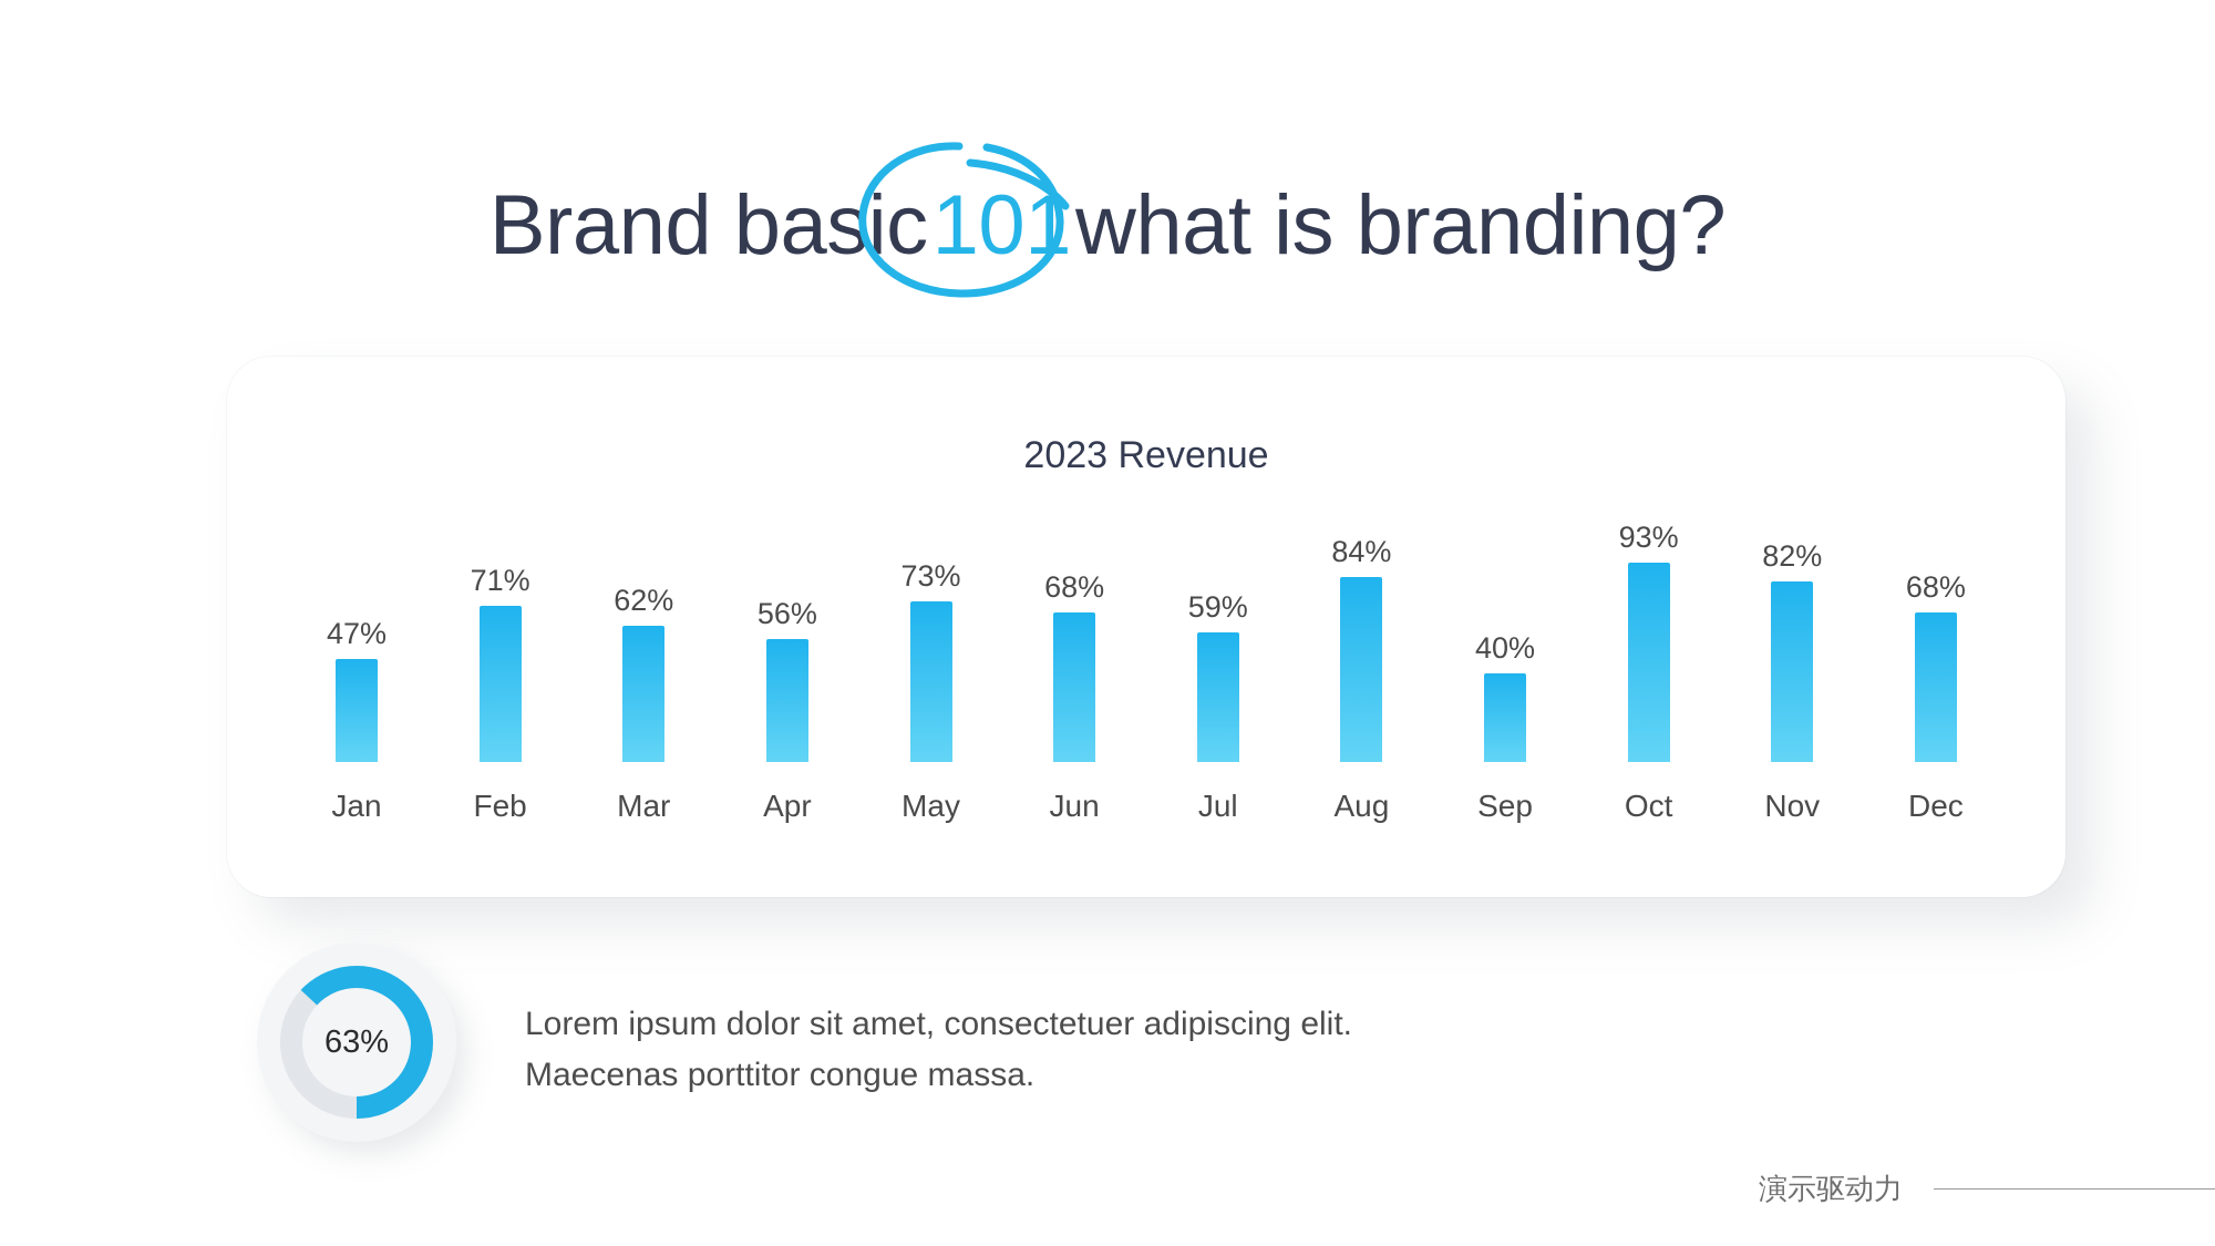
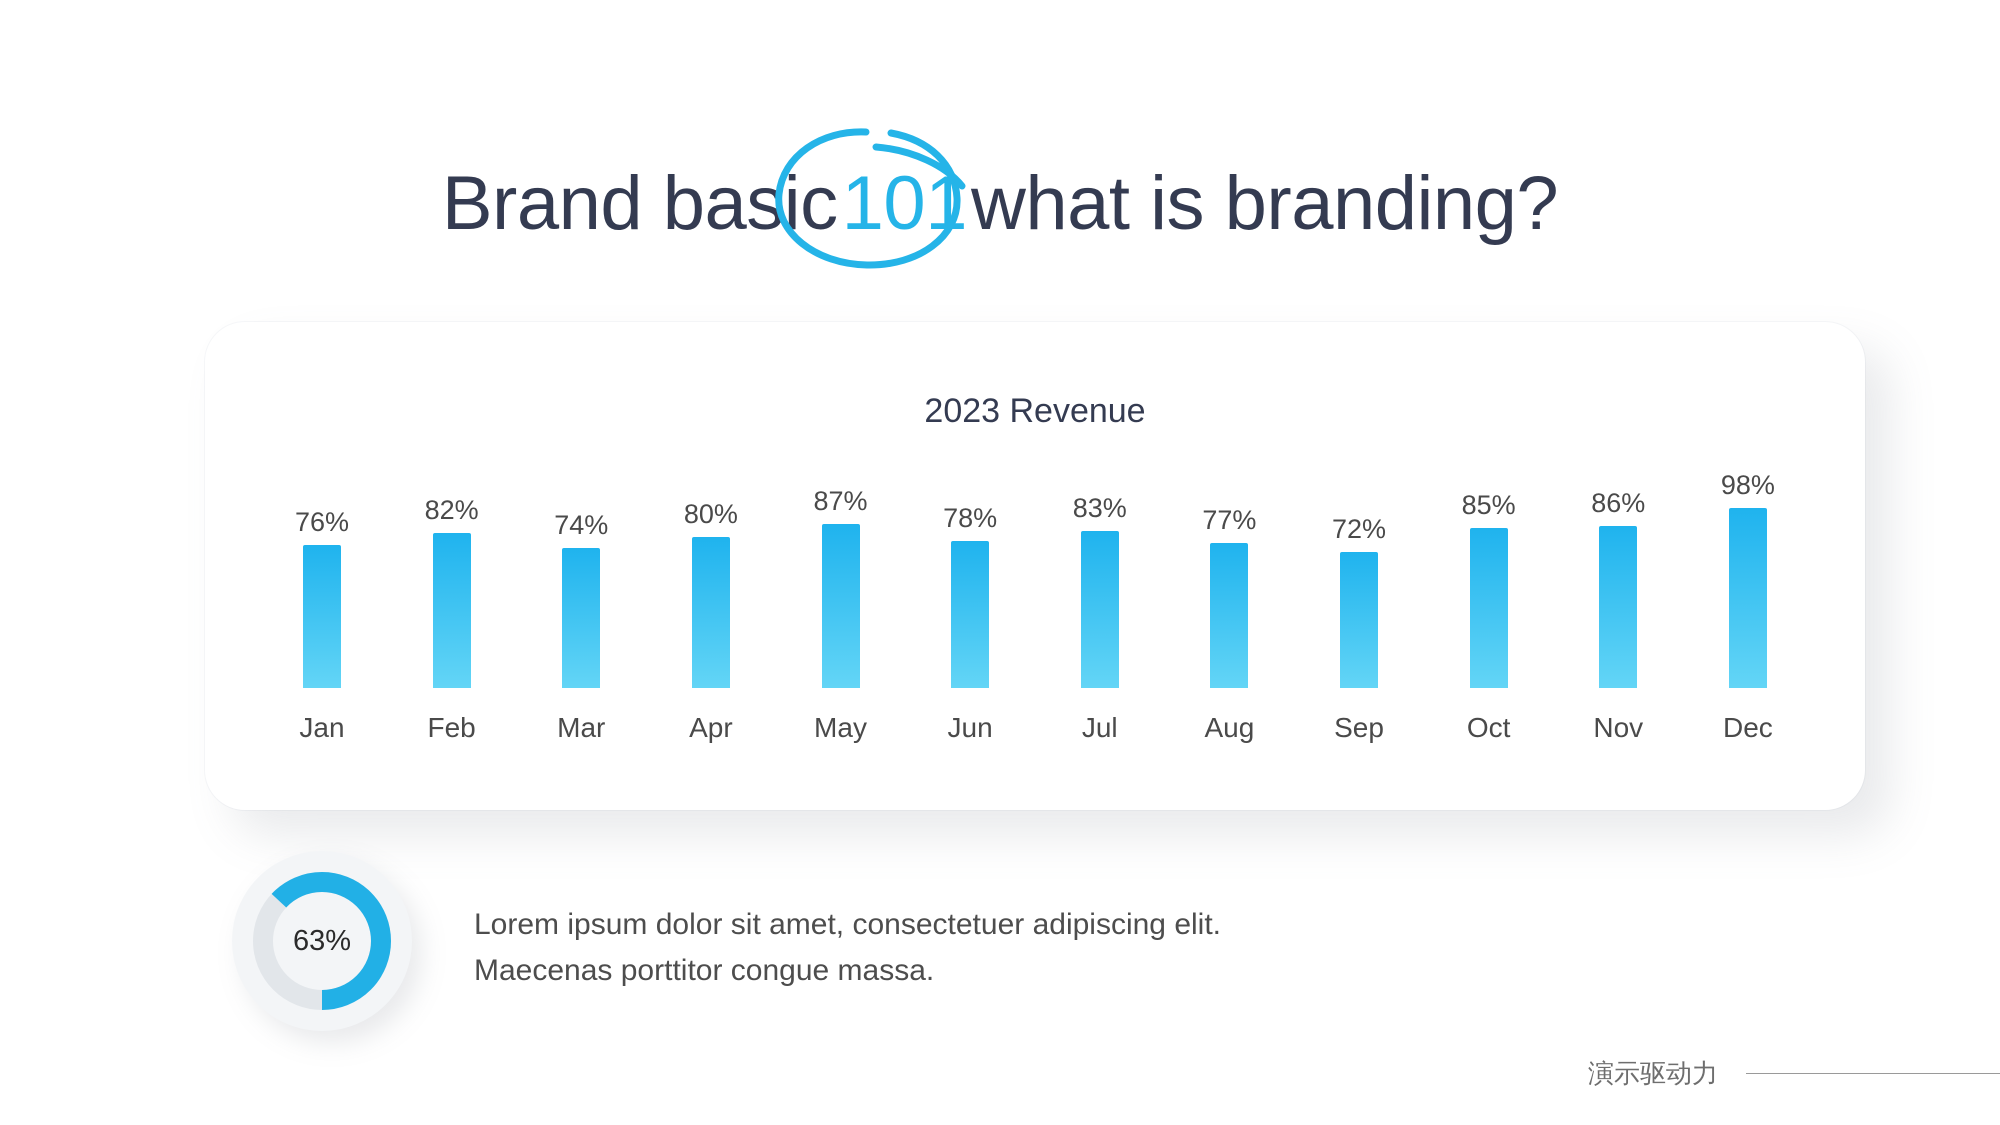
Jan: 47% -> 76%
Feb: 71% -> 82%
Mar: 62% -> 74%
Apr: 56% -> 80%
May: 73% -> 87%
Jun: 68% -> 78%
Jul: 59% -> 83%
Aug: 84% -> 77%
Sep: 40% -> 72%
Oct: 93% -> 85%
Nov: 82% -> 86%
Dec: 68% -> 98%
